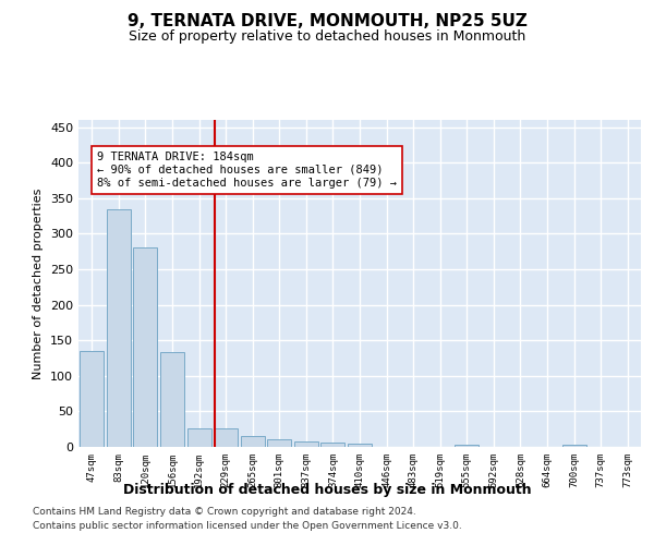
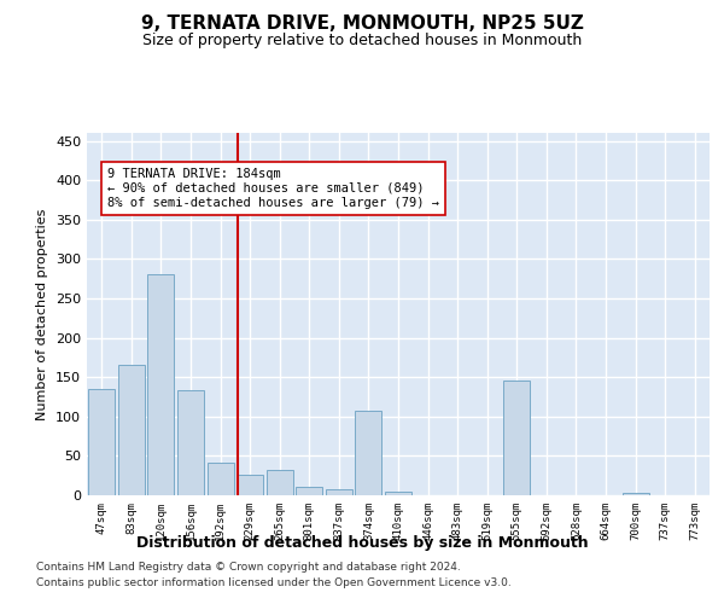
83sqm: 335 -> 166
192sqm: 26 -> 42
265sqm: 15 -> 32
374sqm: 6 -> 108
555sqm: 3 -> 146
